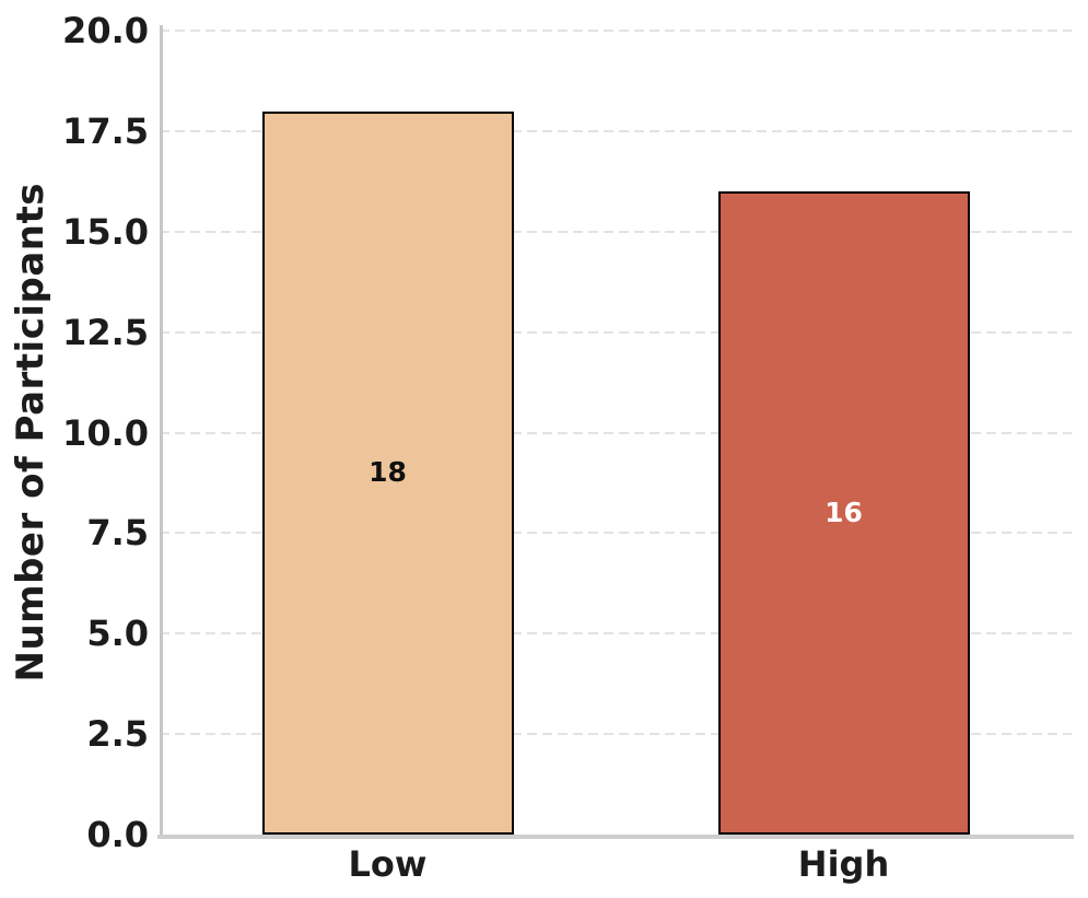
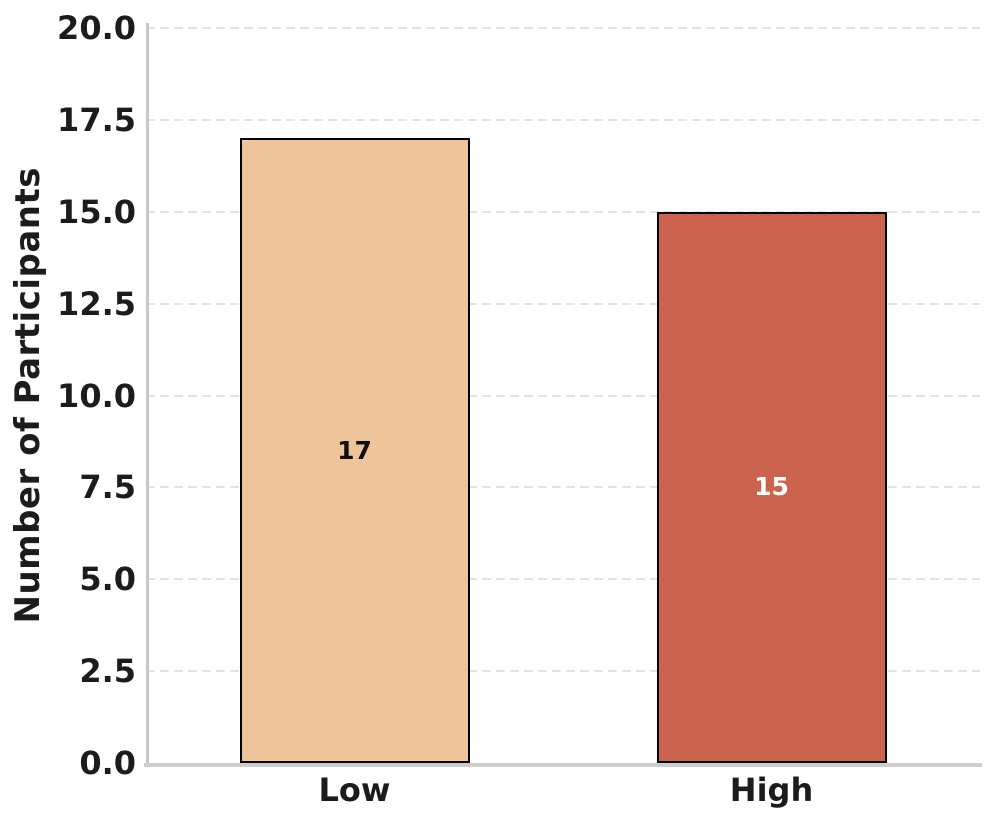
Low: 18 -> 17
High: 16 -> 15
